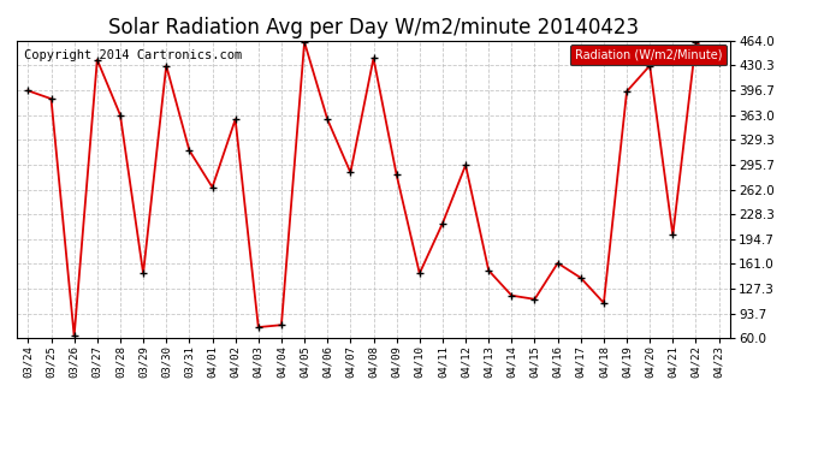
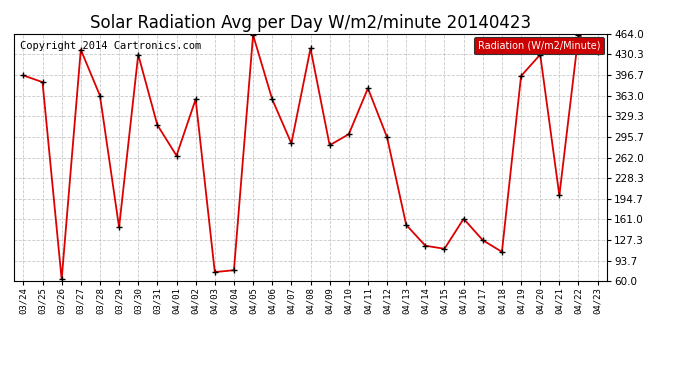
04/10: 148 -> 300
04/11: 216 -> 375
04/17: 142 -> 127
